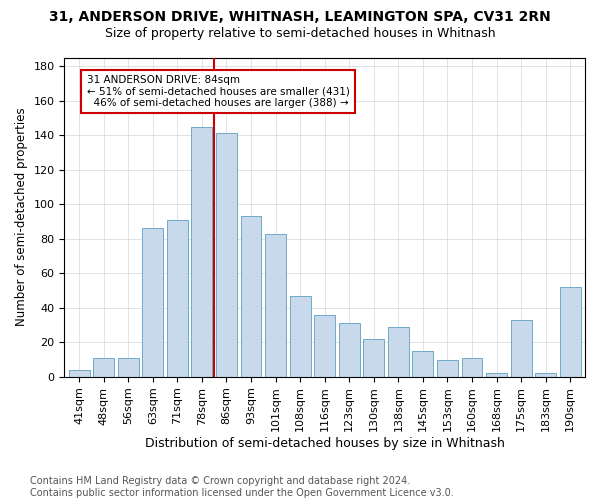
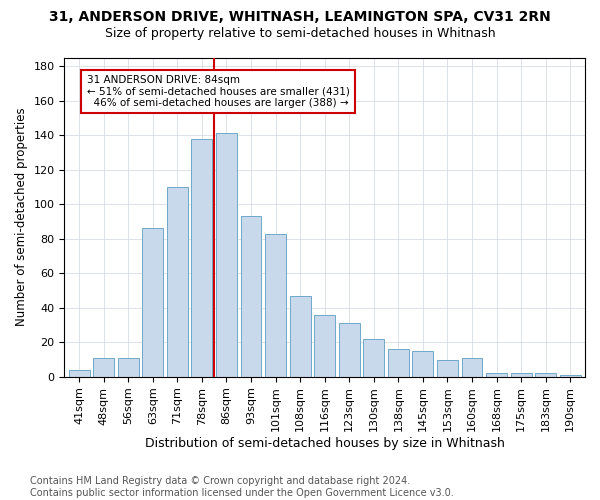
71sqm: 91 -> 110
78sqm: 145 -> 138
138sqm: 29 -> 16
175sqm: 33 -> 2
190sqm: 52 -> 1
